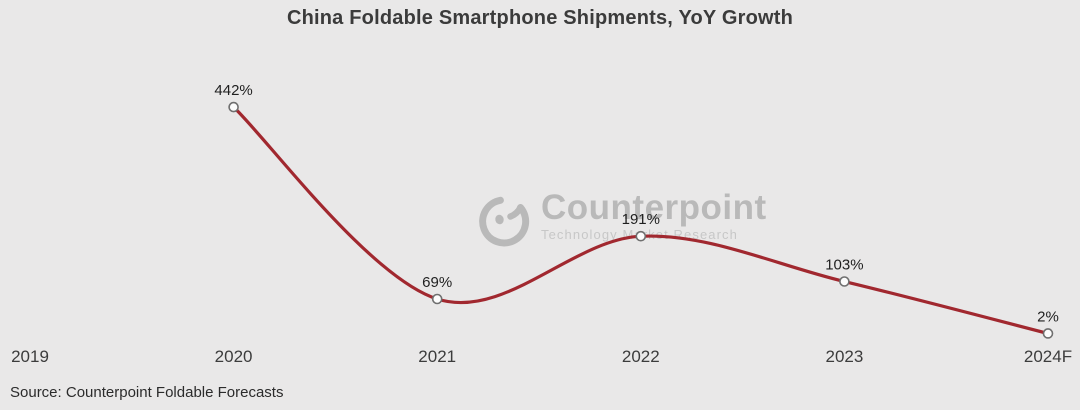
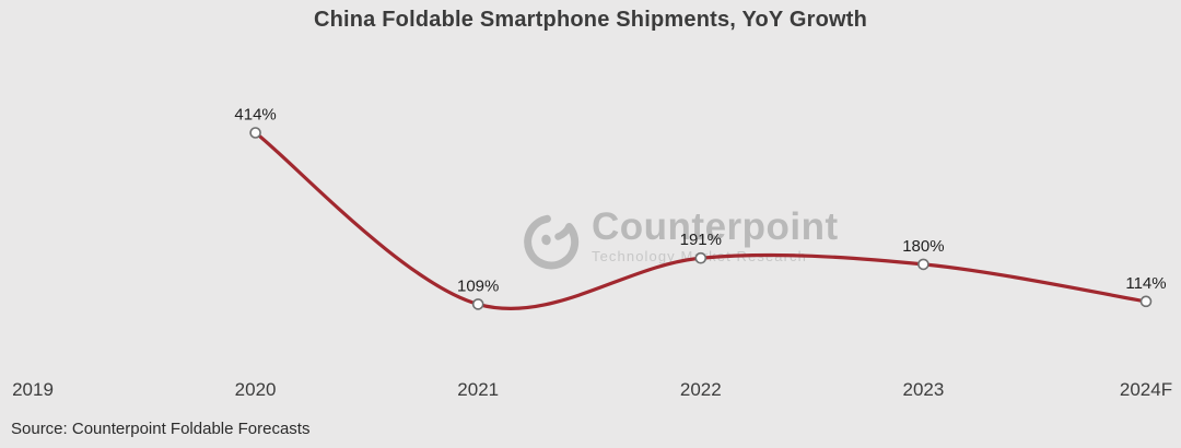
2020: 442% -> 414%
2021: 69% -> 109%
2023: 103% -> 180%
2024F: 2% -> 114%
